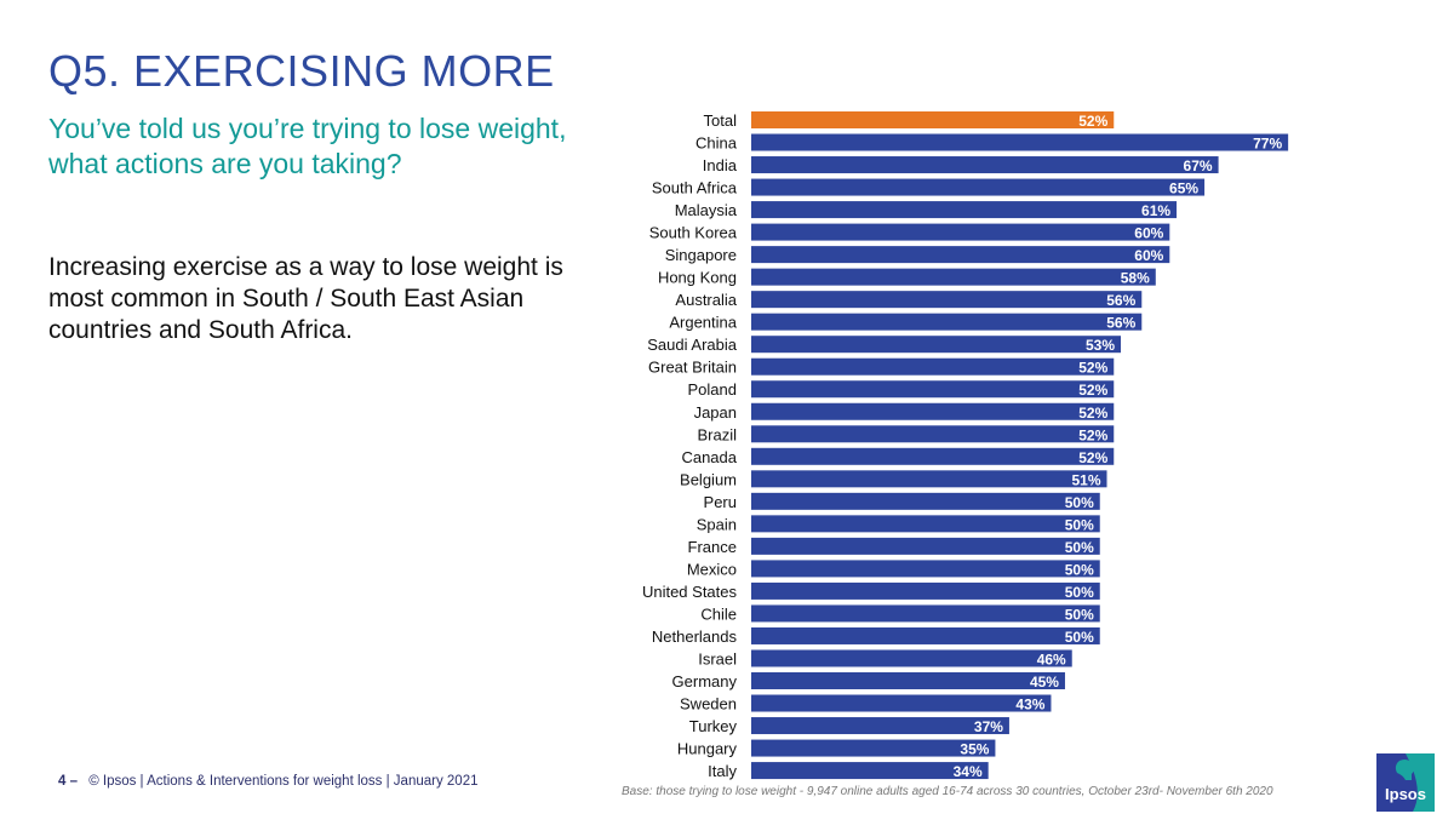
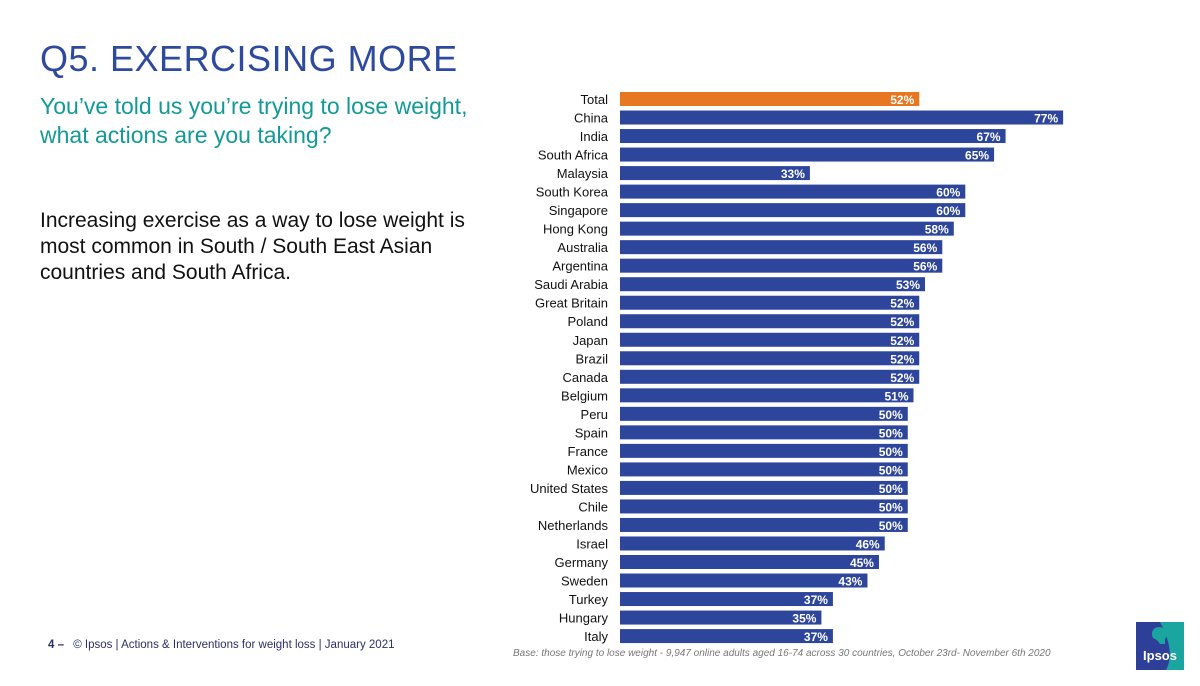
Malaysia: 61% -> 33%
Italy: 34% -> 37%
